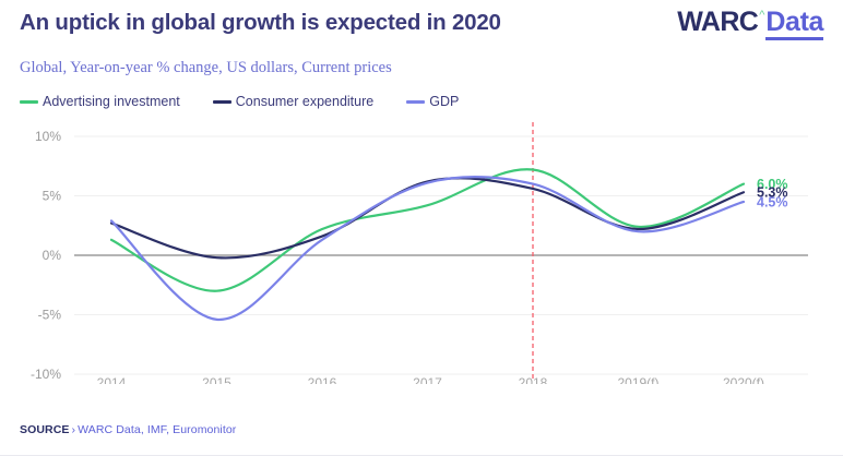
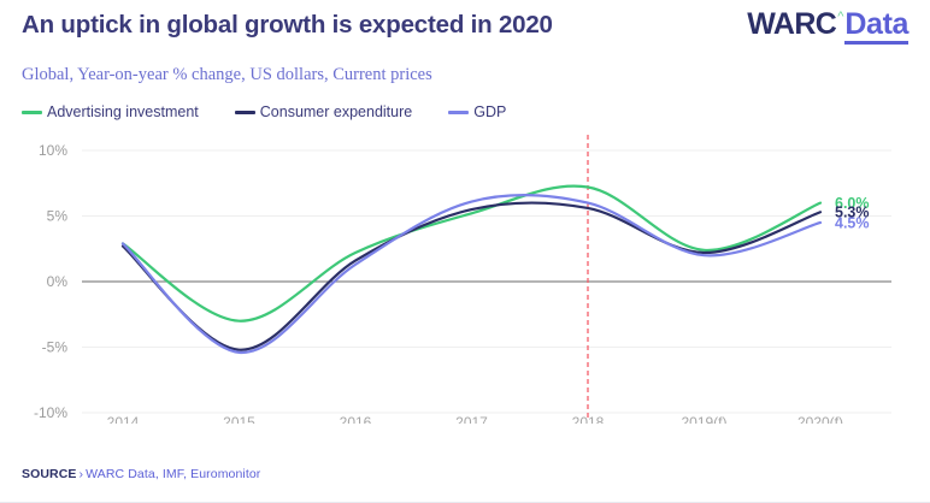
Advertising investment/2014: 1.3% -> 2.9%
Consumer expenditure/2015: -0.2% -> -5.2%
Advertising investment/2017: 4.2% -> 5.2%
Consumer expenditure/2017: 6.2% -> 5.5%
